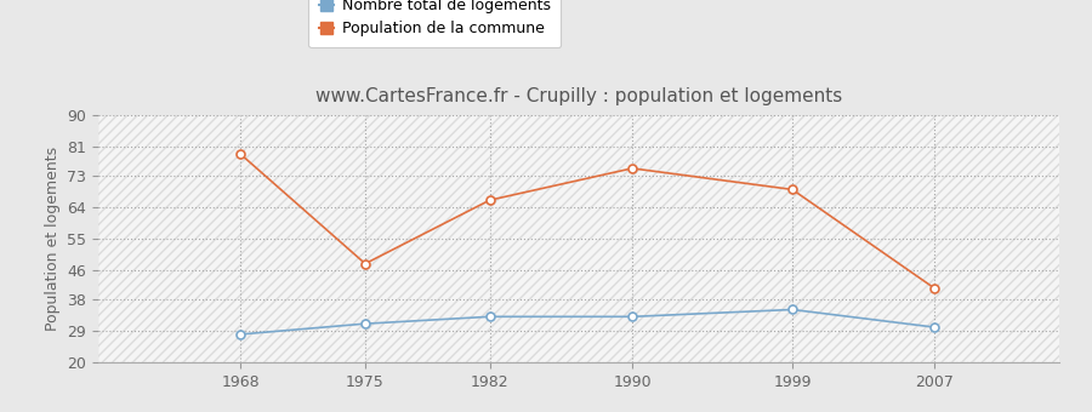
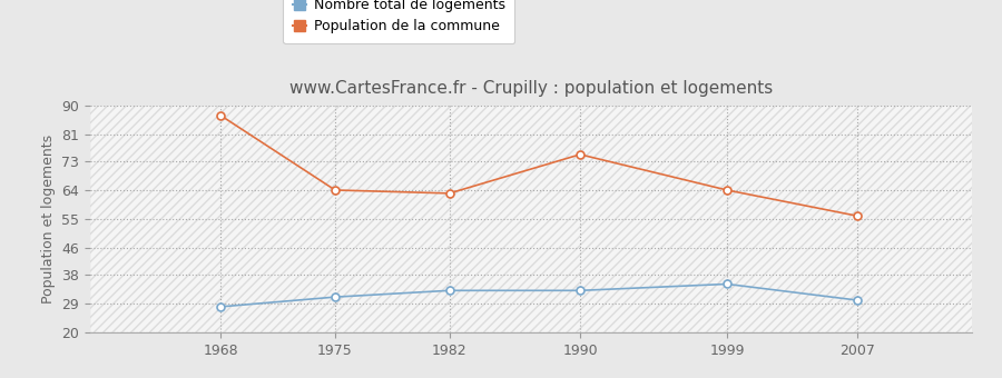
Population de la commune/1968: 79 -> 87
Population de la commune/1975: 48 -> 64
Population de la commune/1982: 66 -> 63
Population de la commune/1999: 69 -> 64
Population de la commune/2007: 41 -> 56
